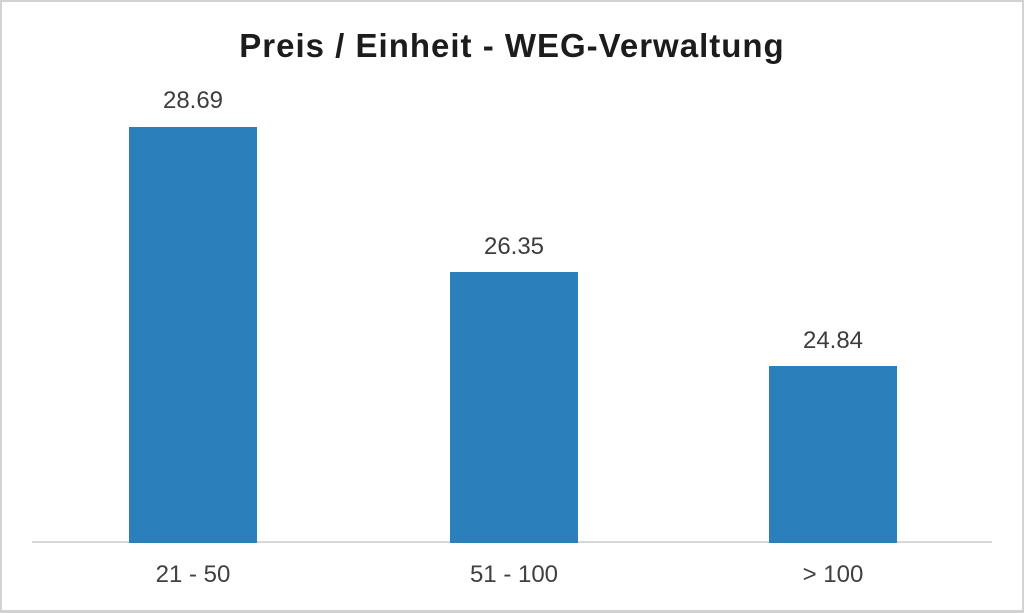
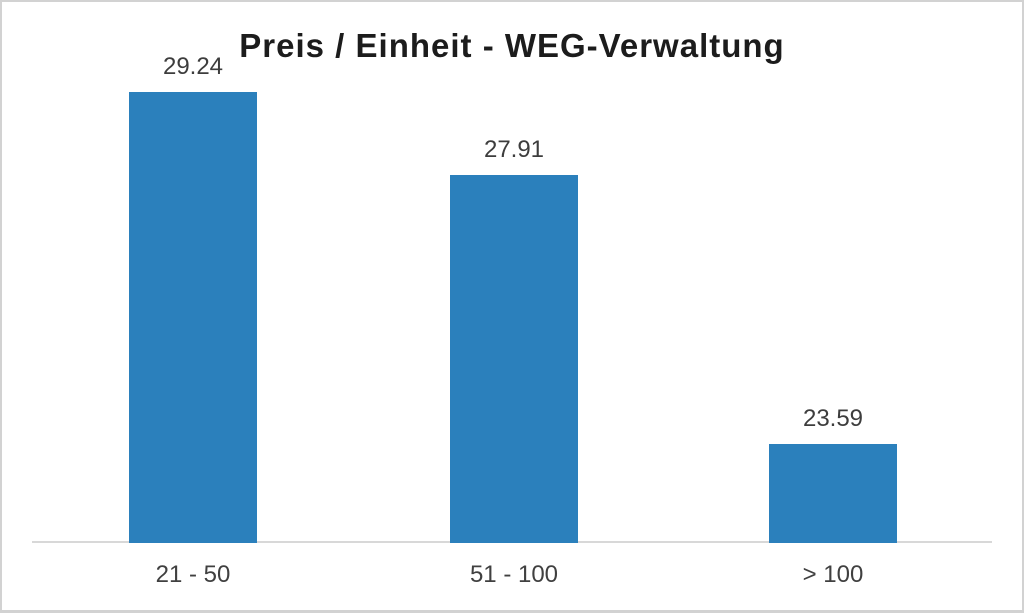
21 - 50: 28.69 -> 29.24
51 - 100: 26.35 -> 27.91
> 100: 24.84 -> 23.59
